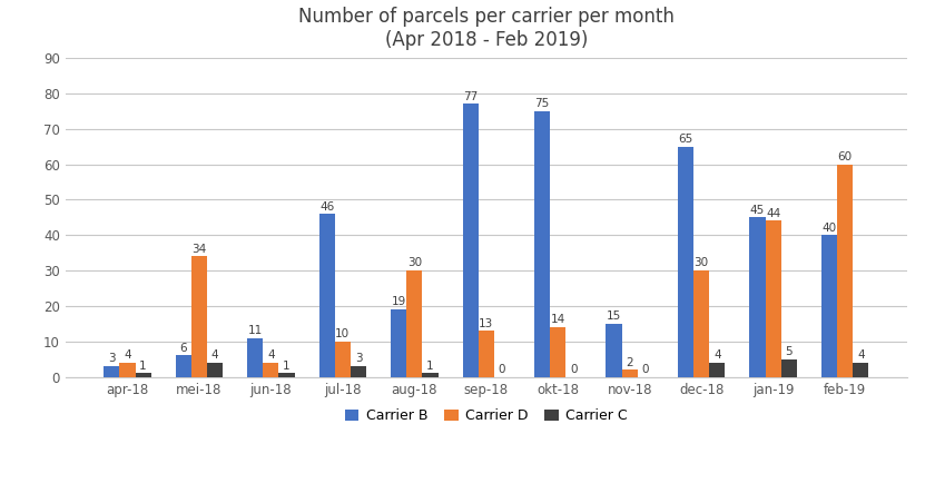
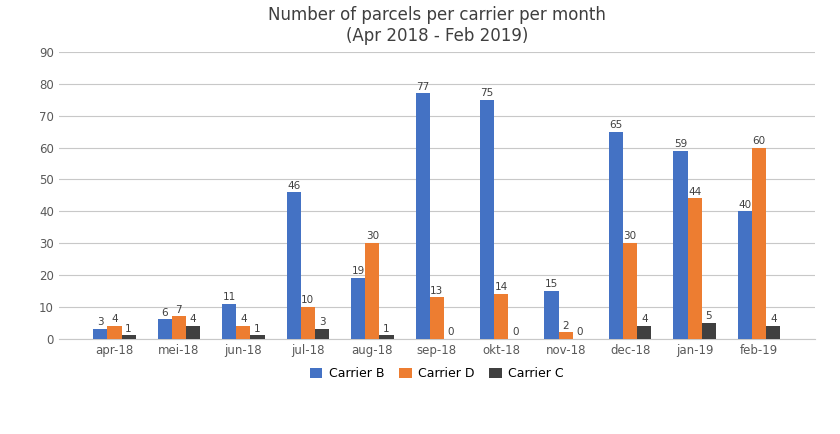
Carrier D/mei-18: 34 -> 7
Carrier B/jan-19: 45 -> 59
